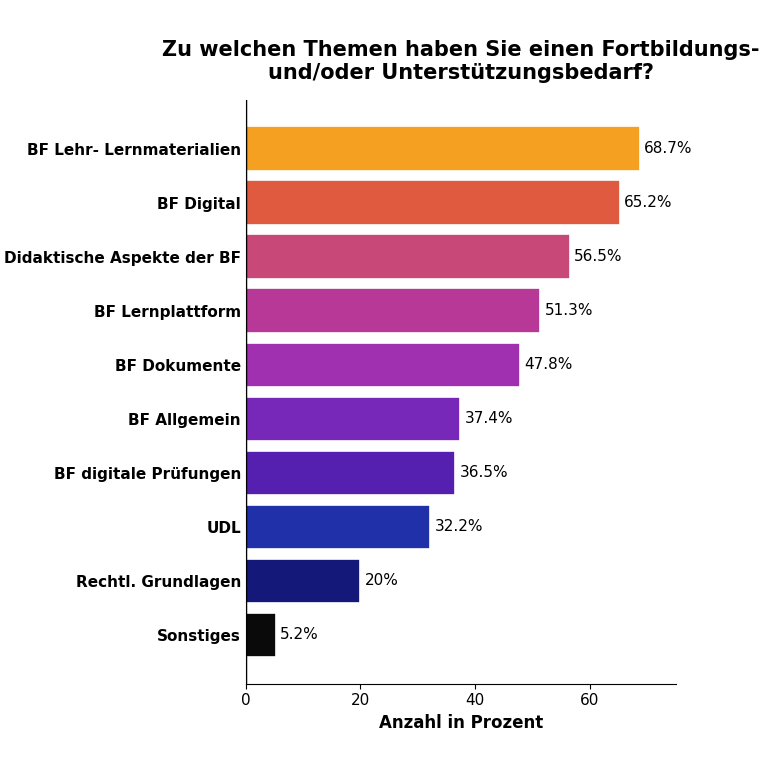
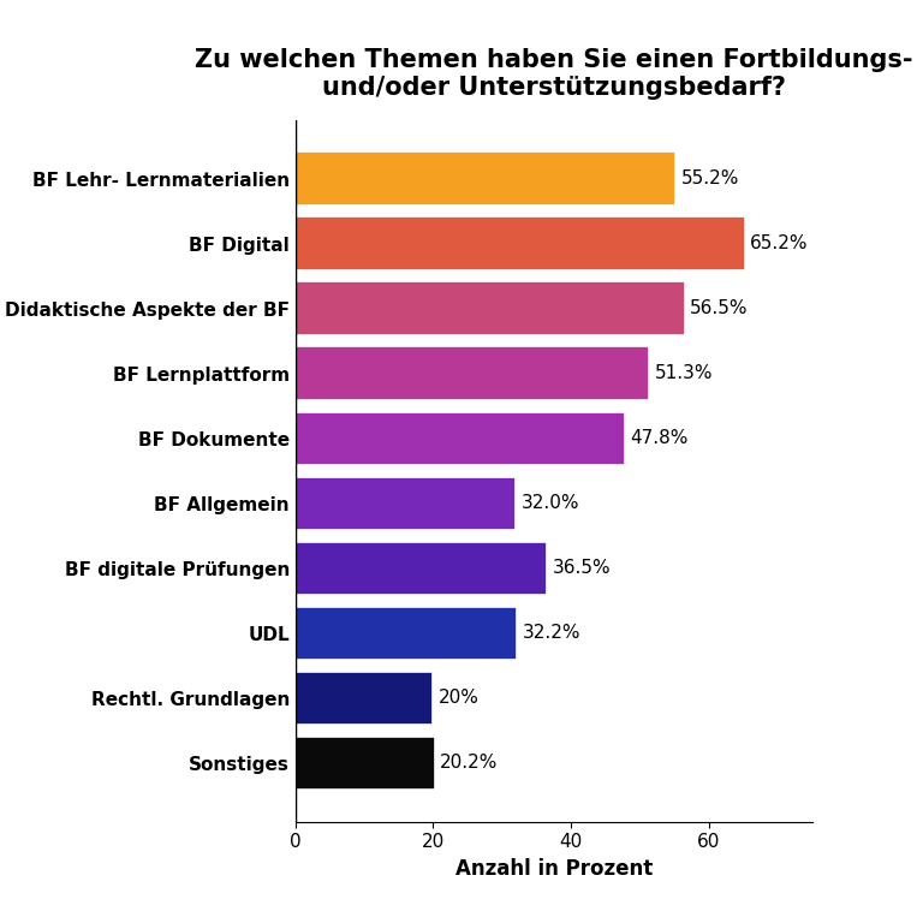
BF Lehr- Lernmaterialien: 68.7% -> 55.2%
BF Allgemein: 37.4% -> 32.0%
Sonstiges: 5.2% -> 20.2%
